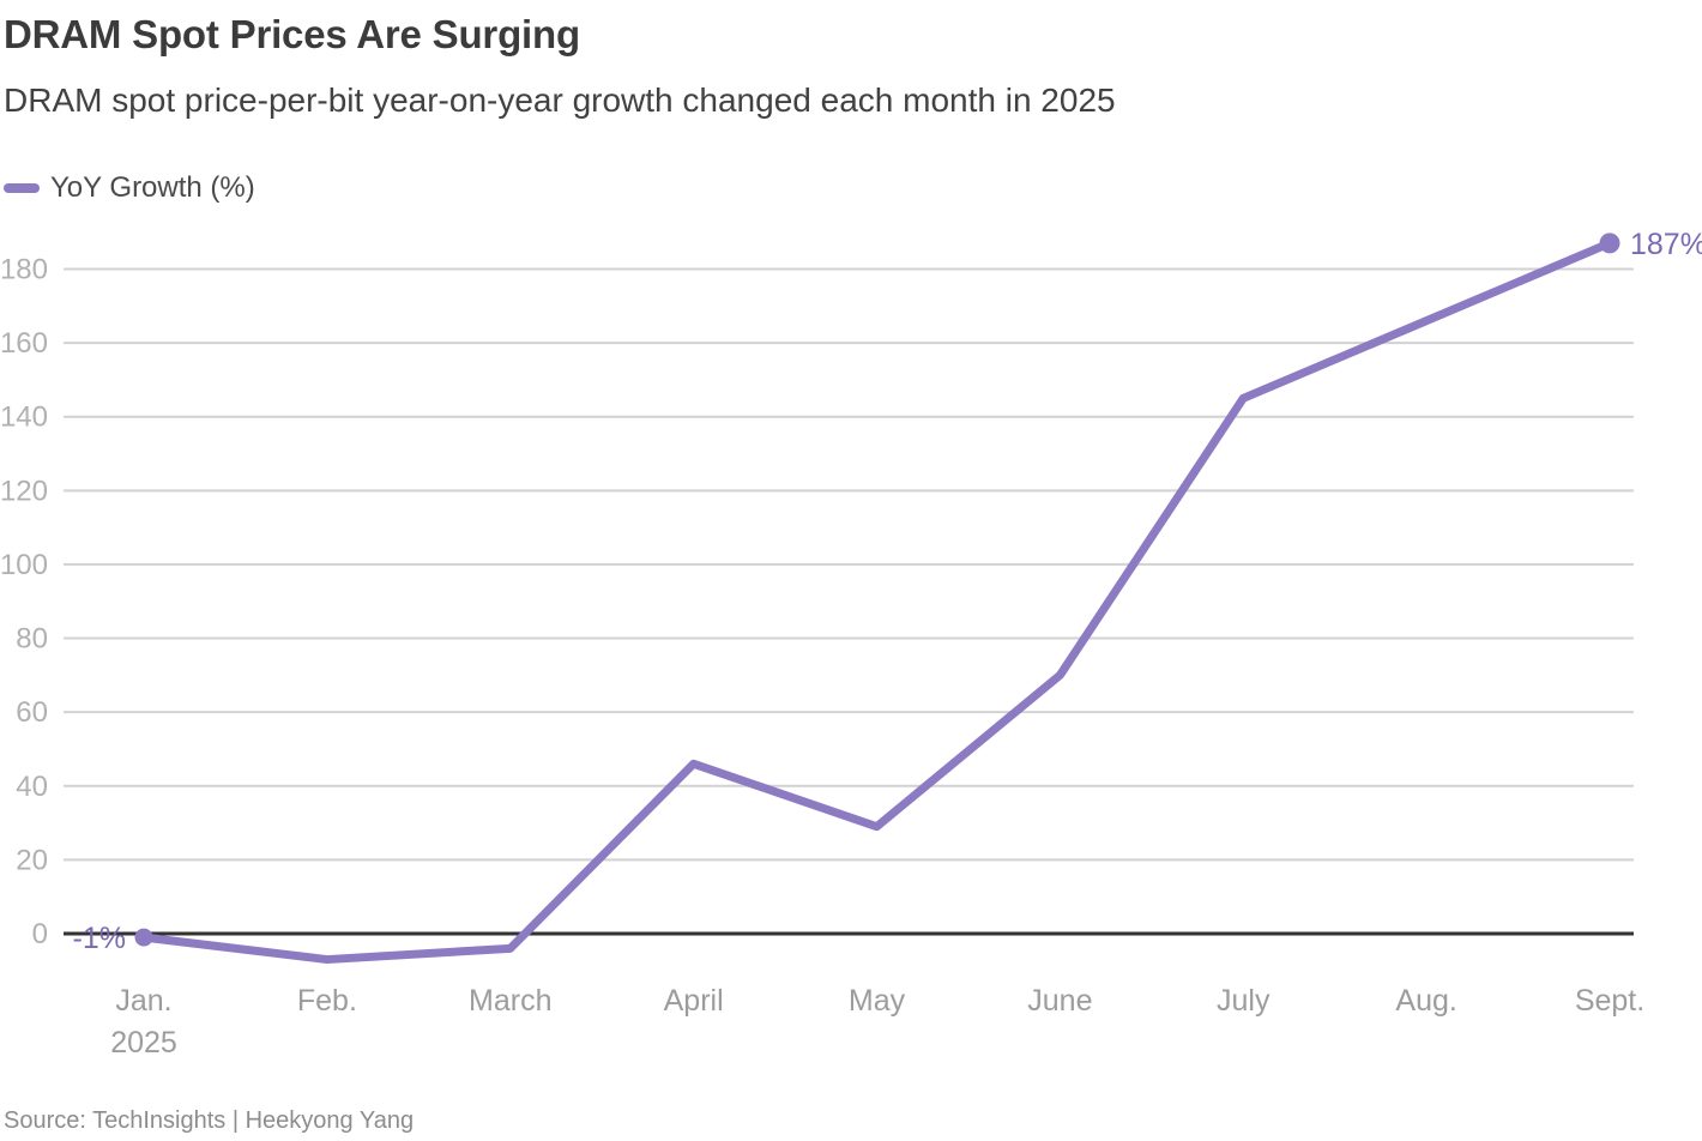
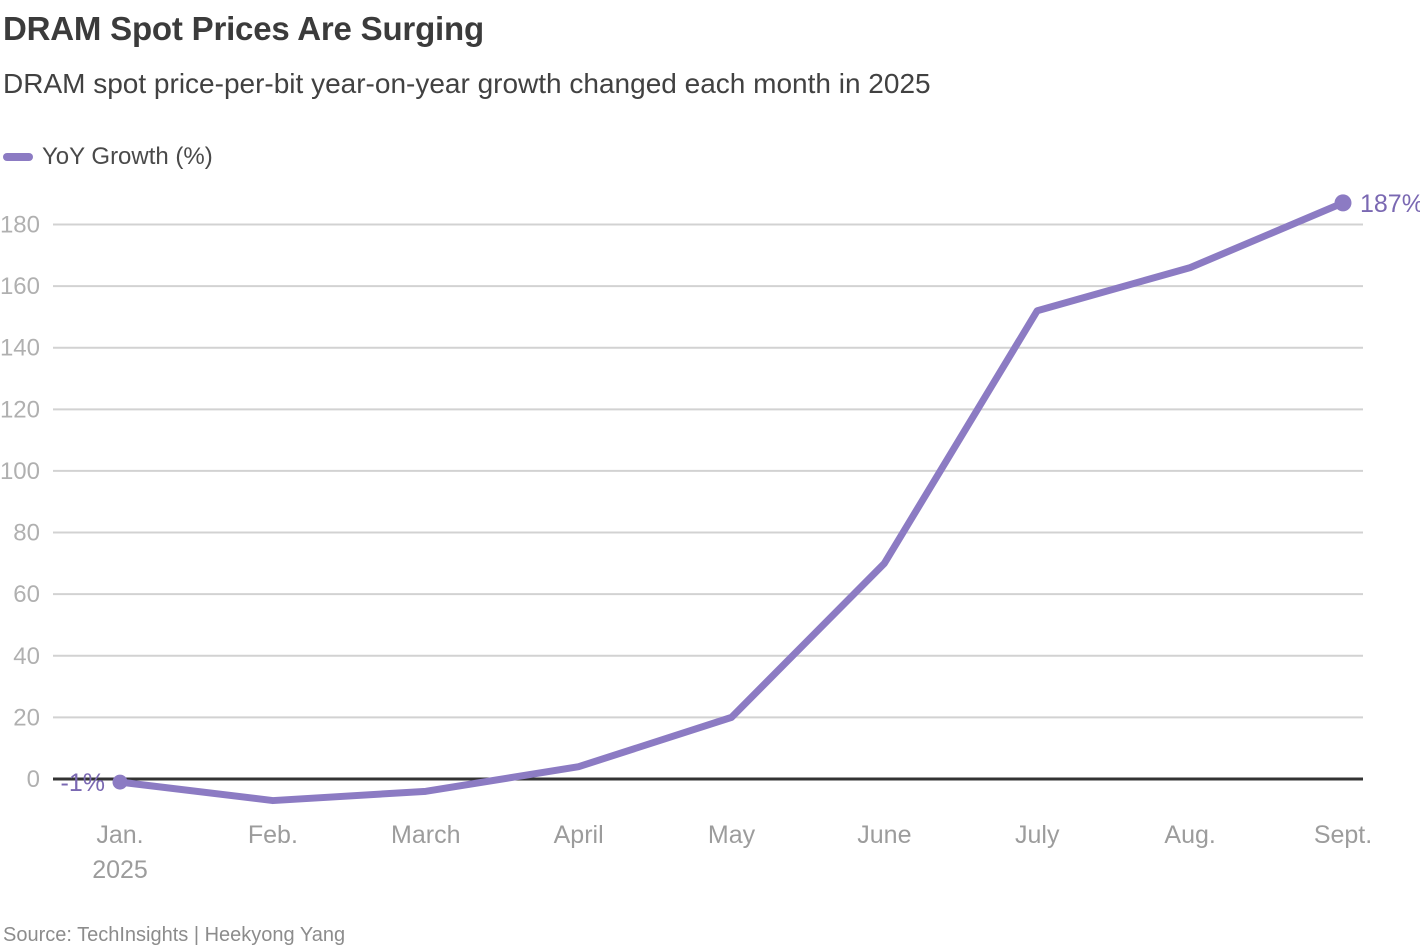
April: 46 -> 4
May: 29 -> 20
July: 145 -> 152
